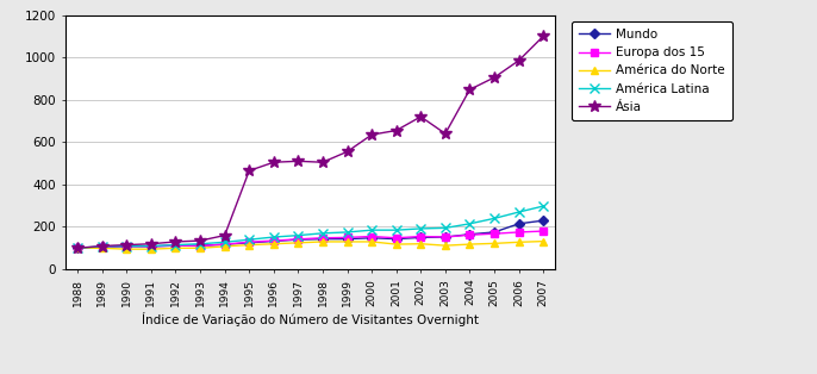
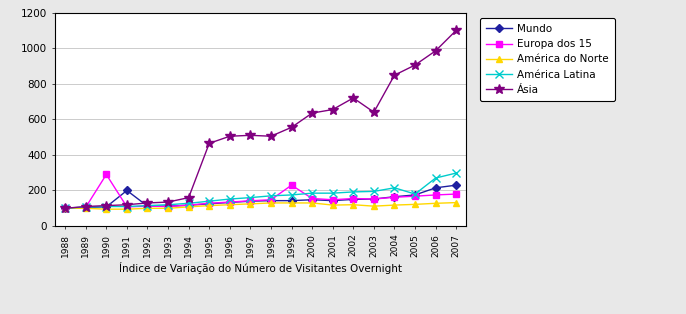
Europa dos 15/1990: 110 -> 290
Mundo/1991: 110 -> 200
Europa dos 15/1999: 150 -> 230
América Latina/2005: 240 -> 180
